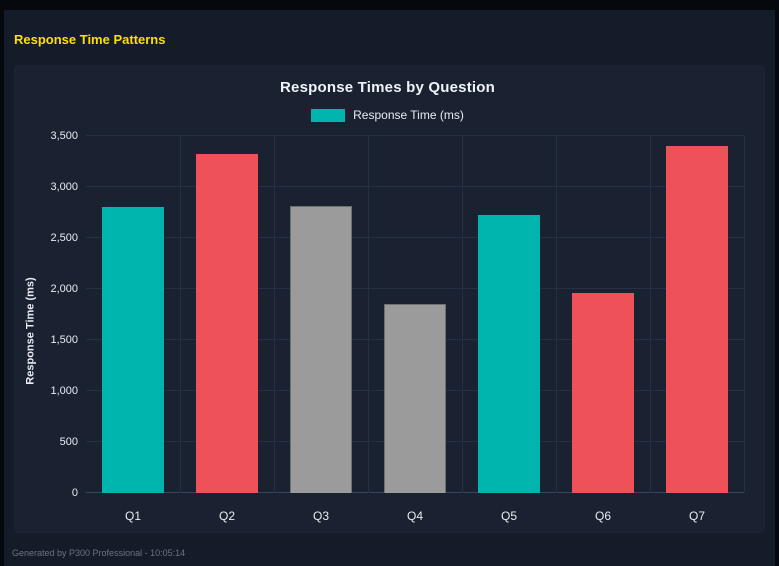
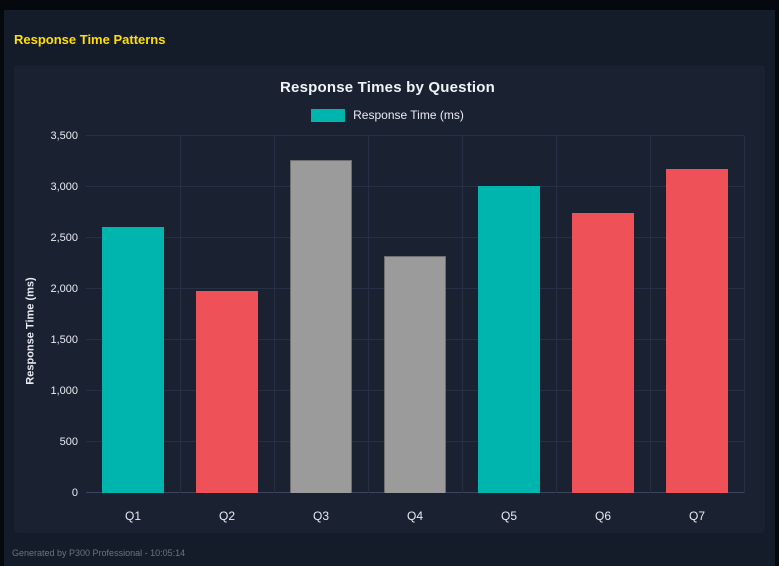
Q1: 2800 -> 2610
Q2: 3320 -> 1980
Q3: 2810 -> 3260
Q4: 1850 -> 2320
Q5: 2730 -> 3010
Q6: 1960 -> 2750
Q7: 3400 -> 3180
